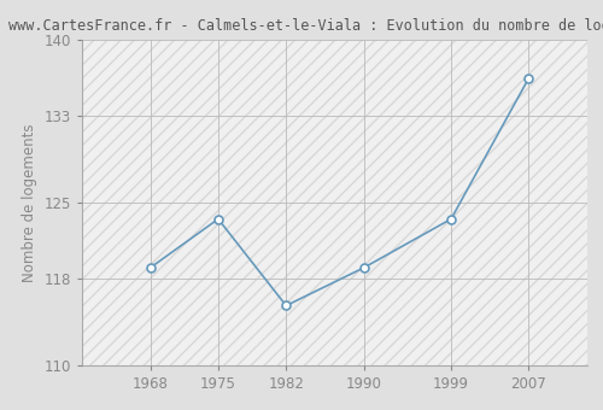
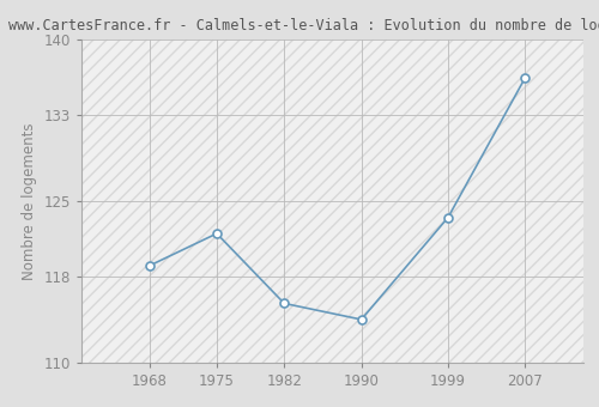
1975: 123.5 -> 122.0
1990: 119.0 -> 114.0
